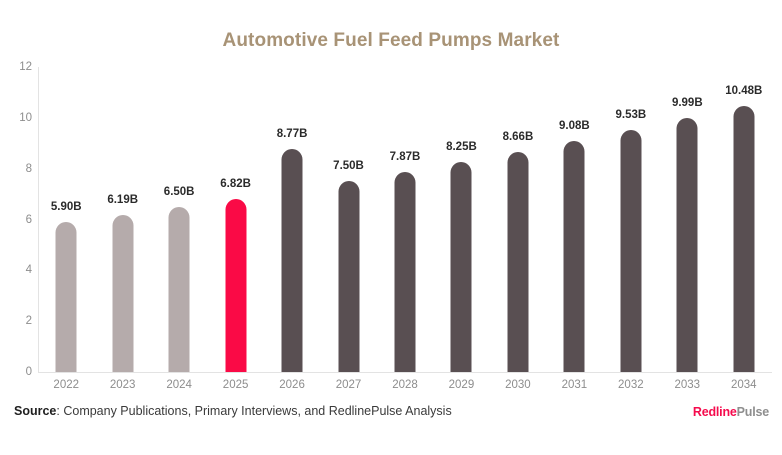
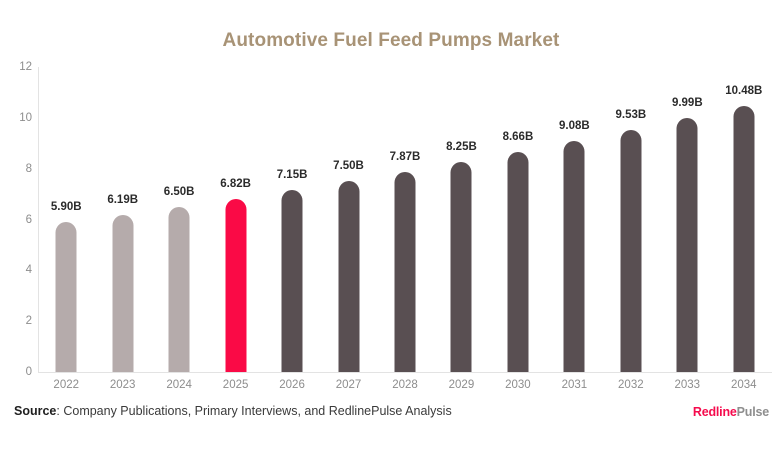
2026: 8.77B -> 7.15B
